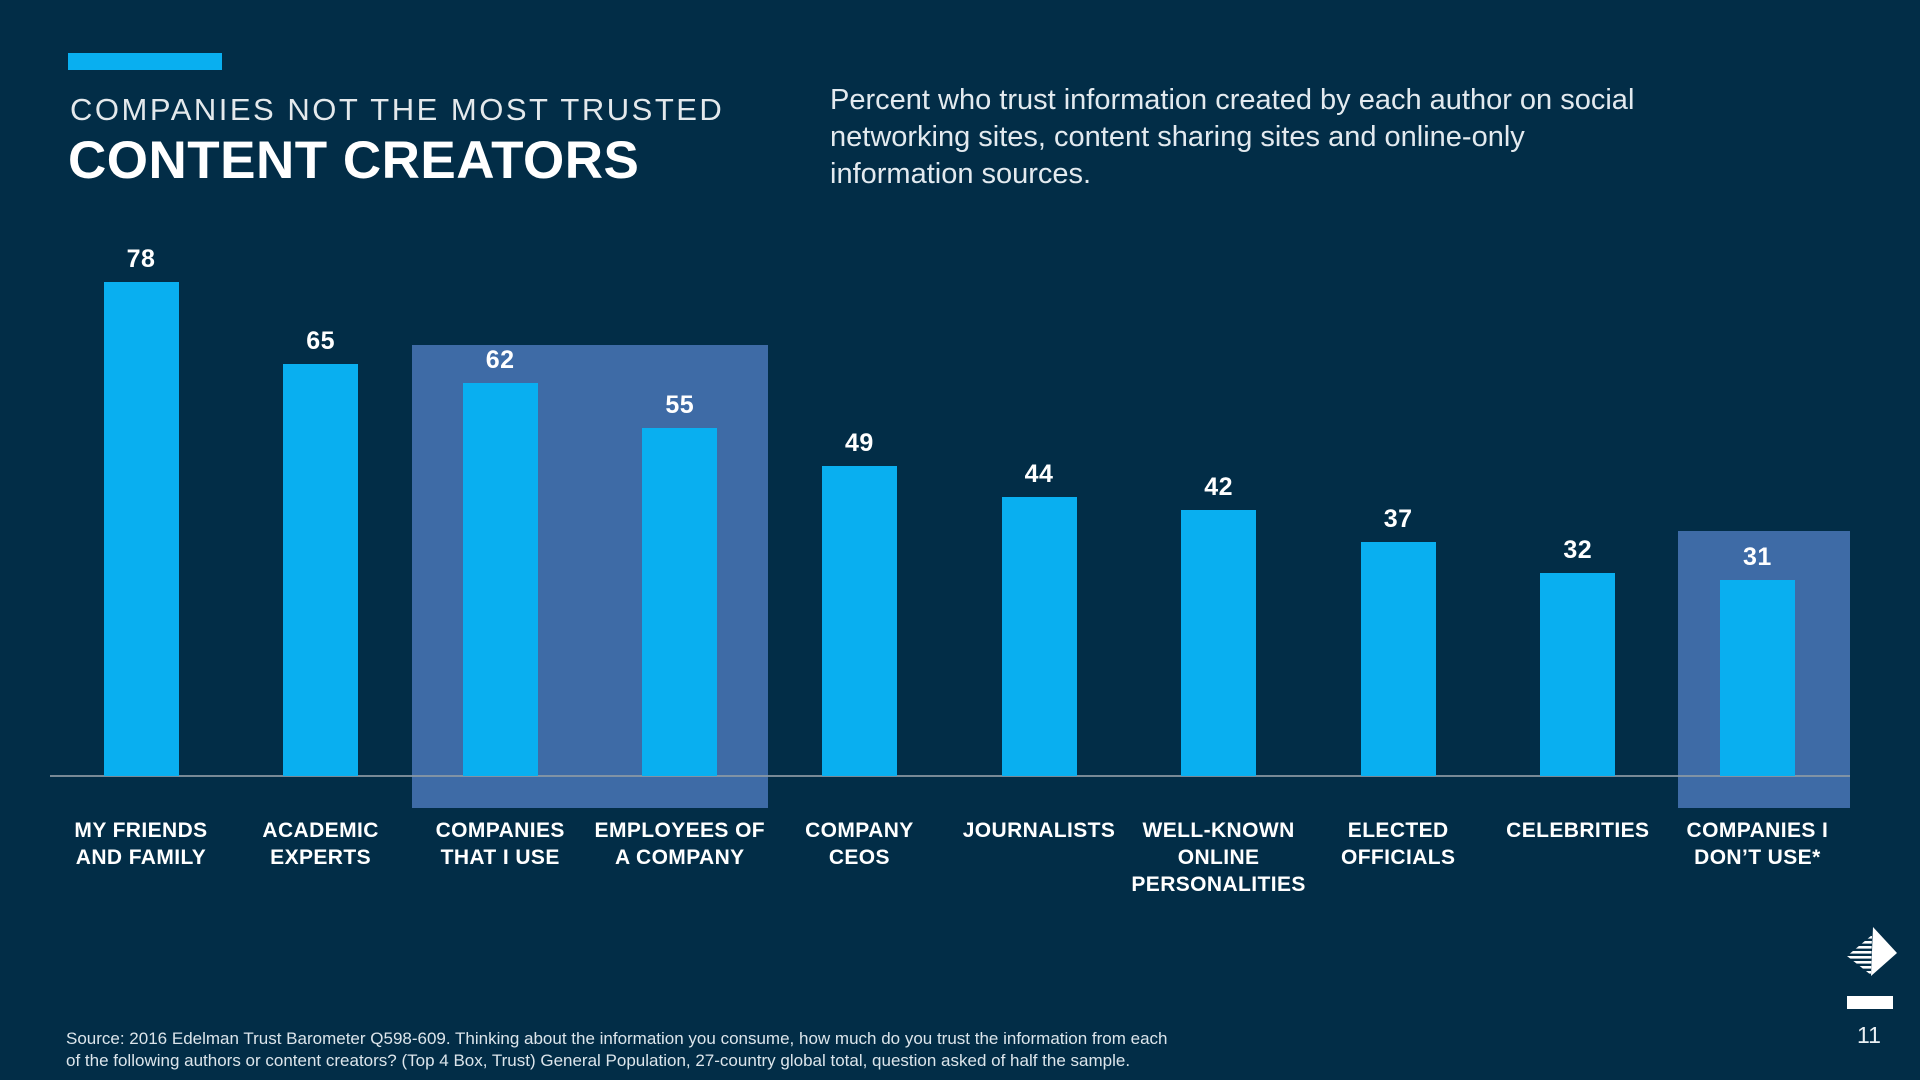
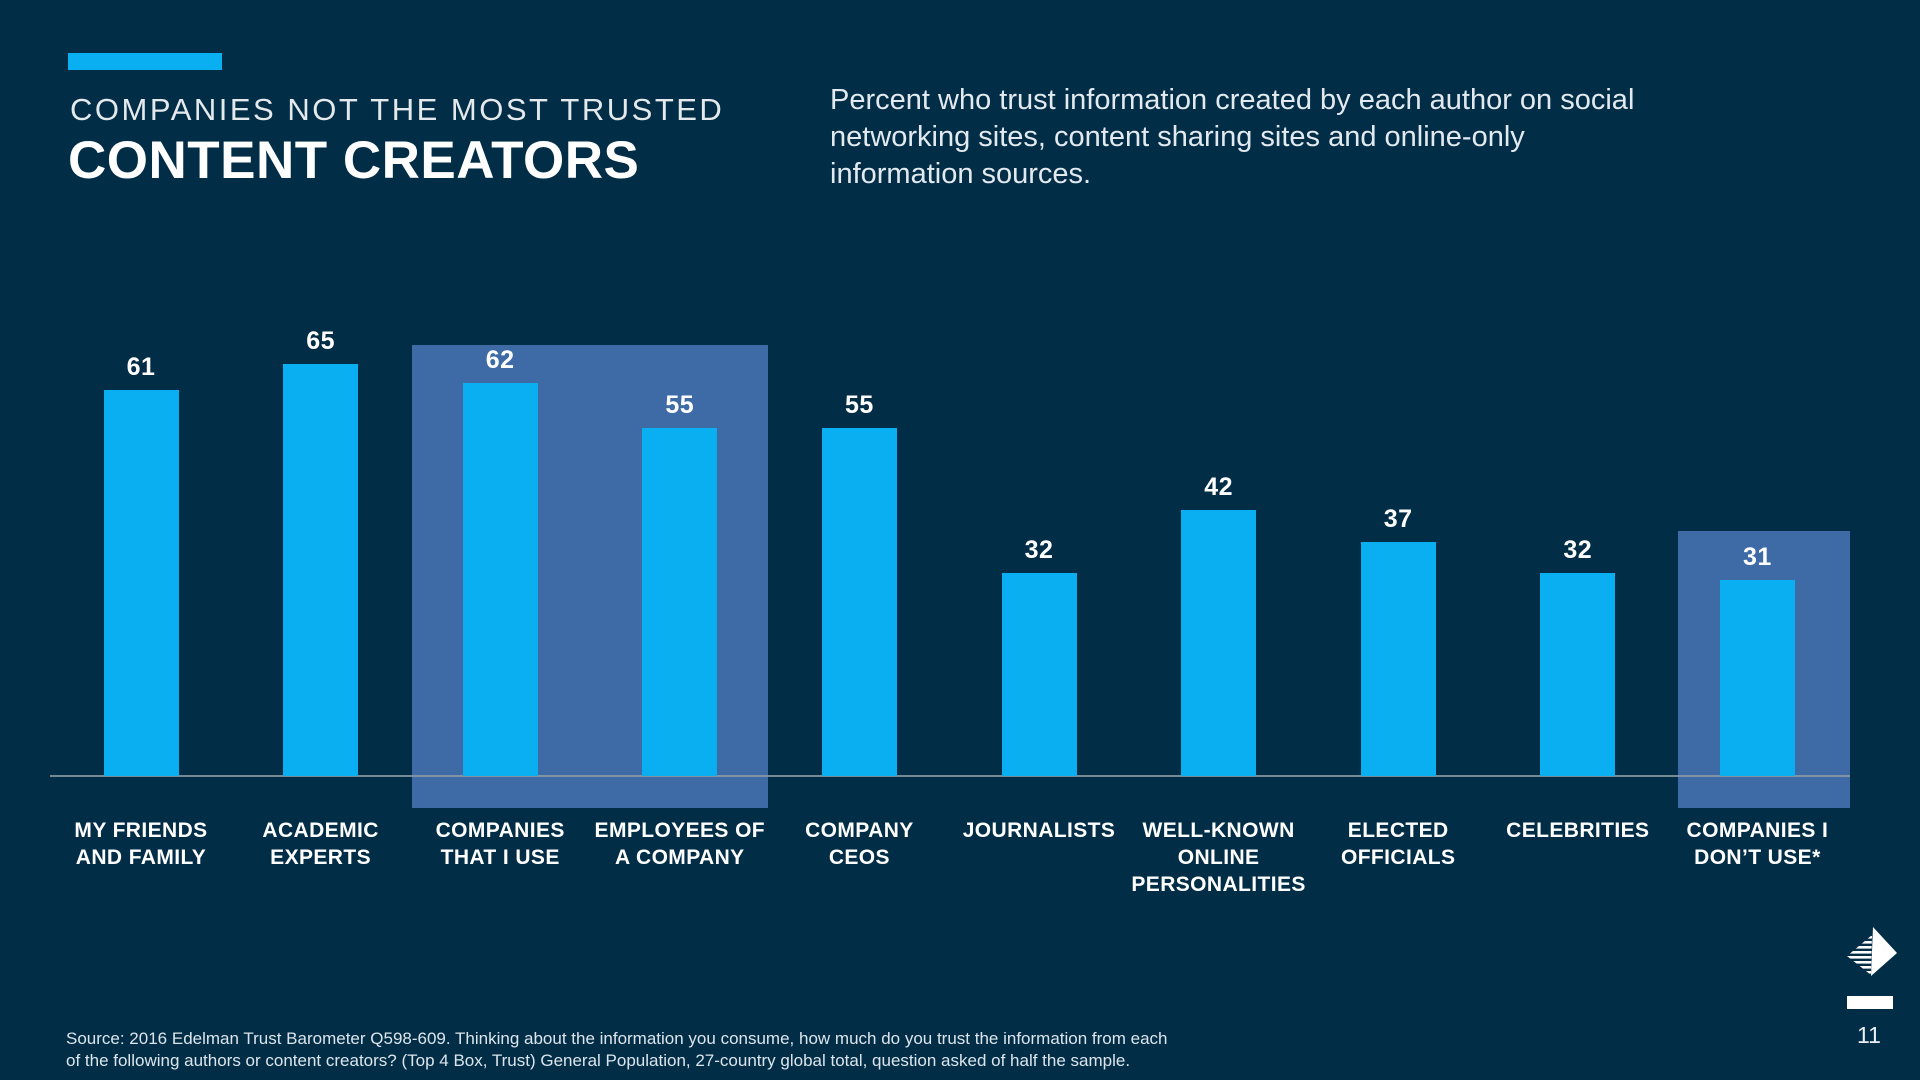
MY FRIENDS AND FAMILY: 78 -> 61
COMPANY CEOS: 49 -> 55
JOURNALISTS: 44 -> 32
